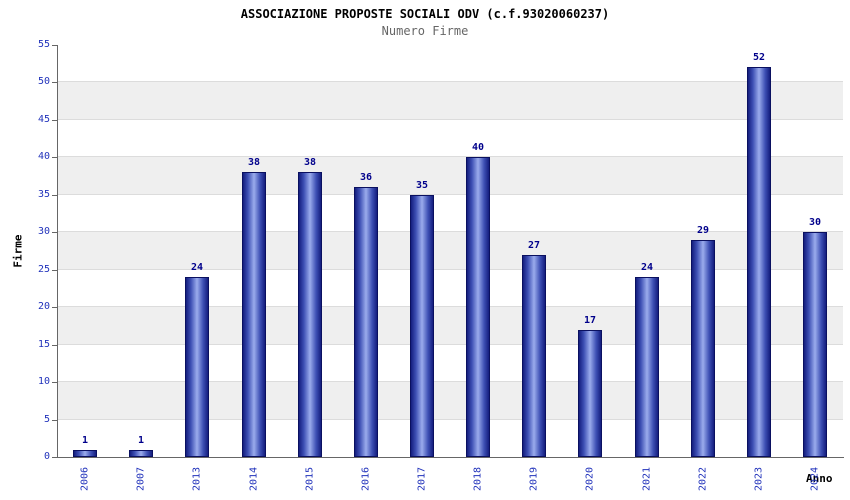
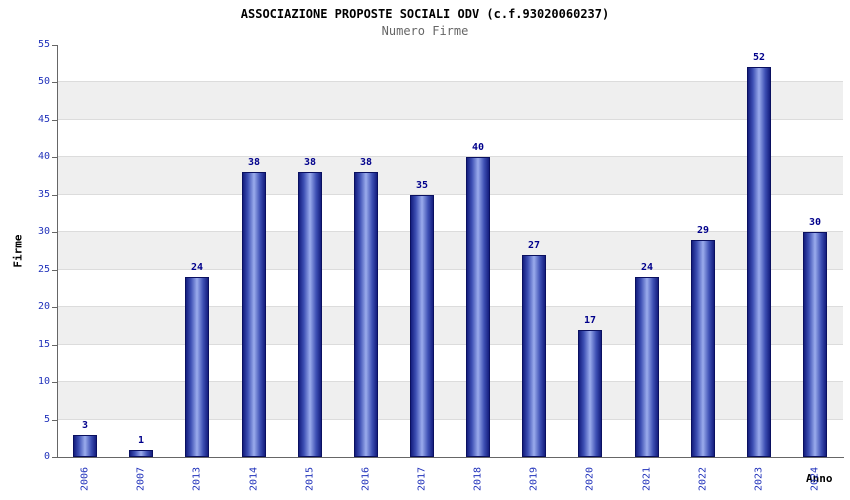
2006: 1 -> 3
2016: 36 -> 38
